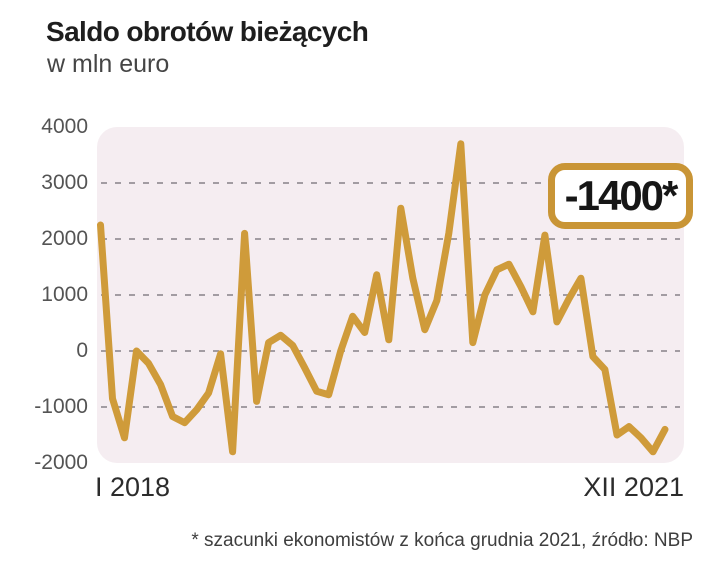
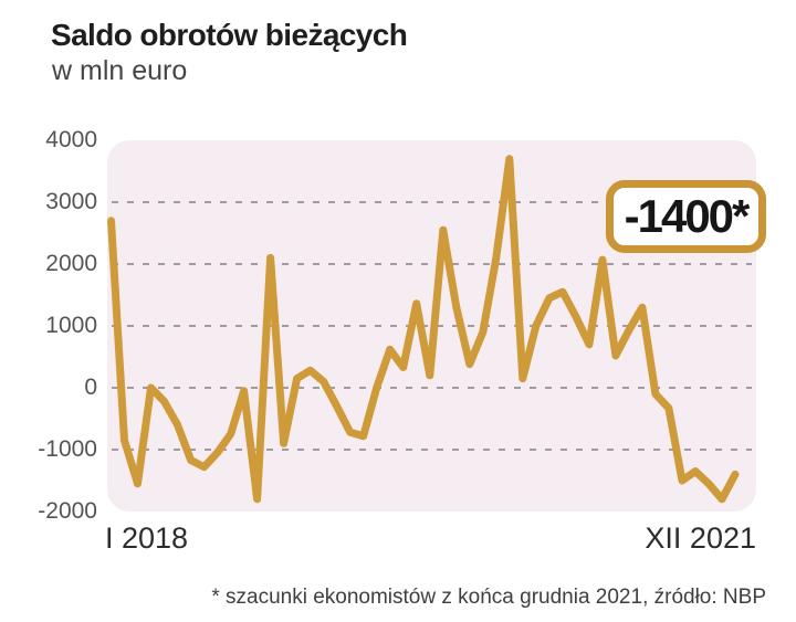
I 2018: 2200 -> 2700
